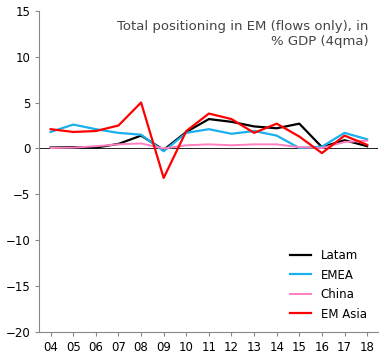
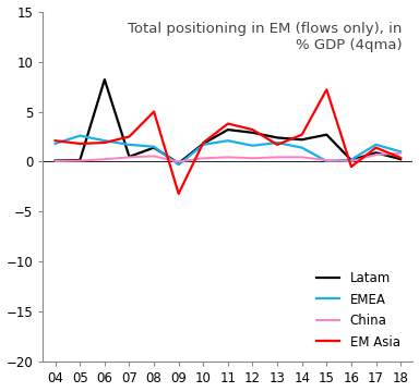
Latam/06: 0.1 -> 8.2
EM Asia/15: 1.3 -> 7.2
